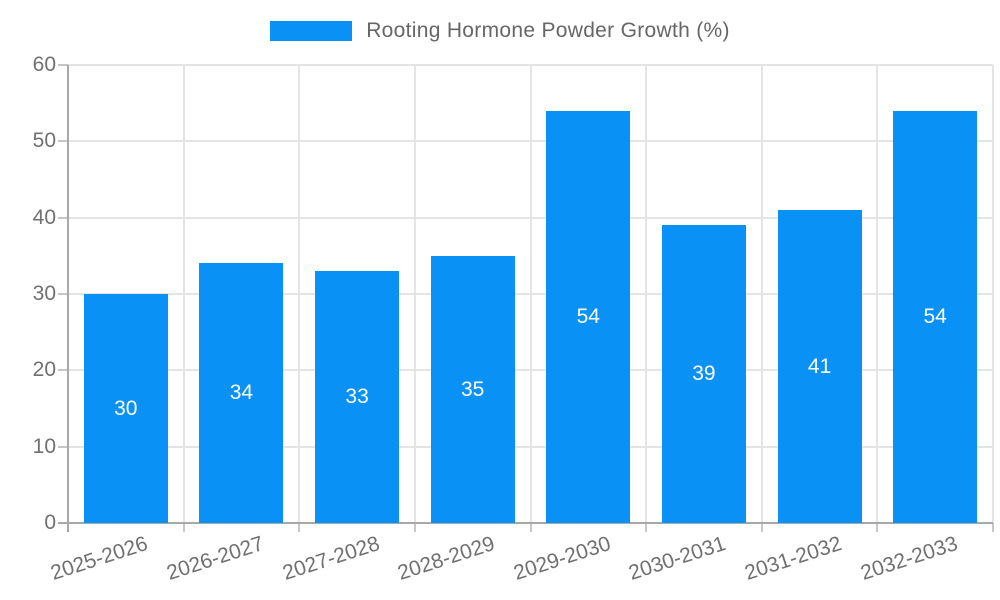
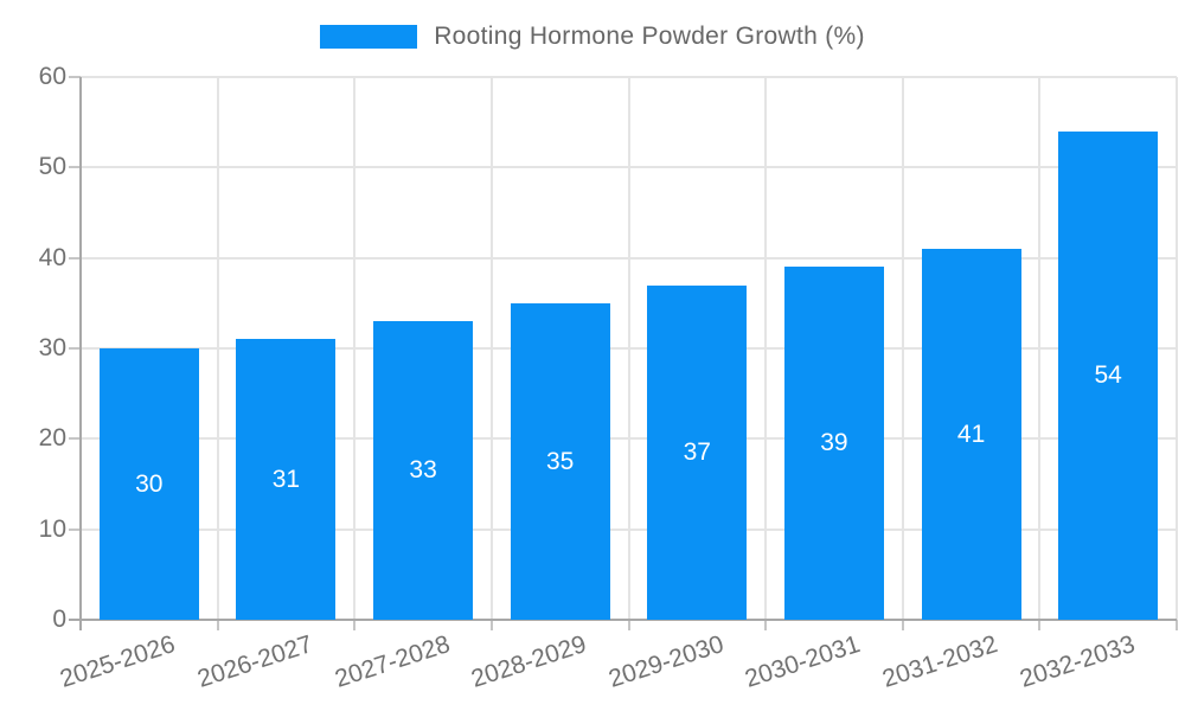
2026-2027: 34 -> 31
2029-2030: 54 -> 37
